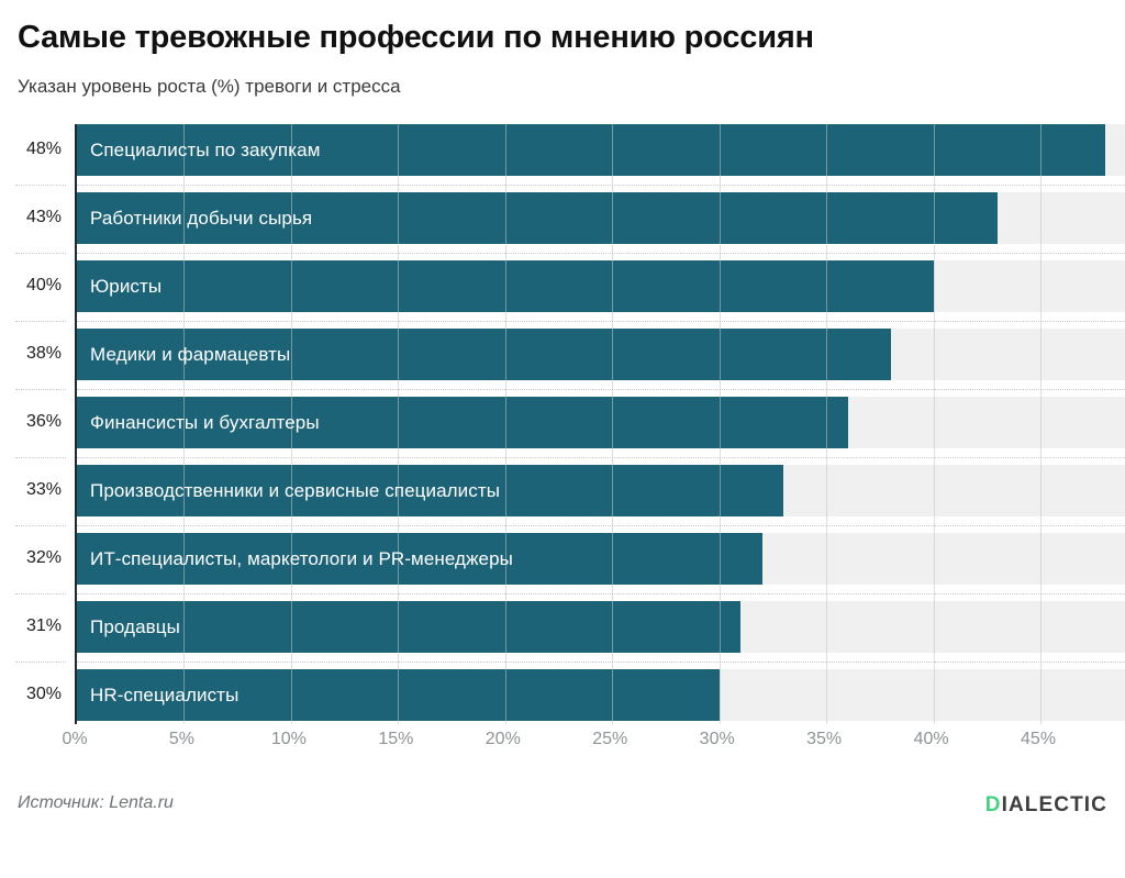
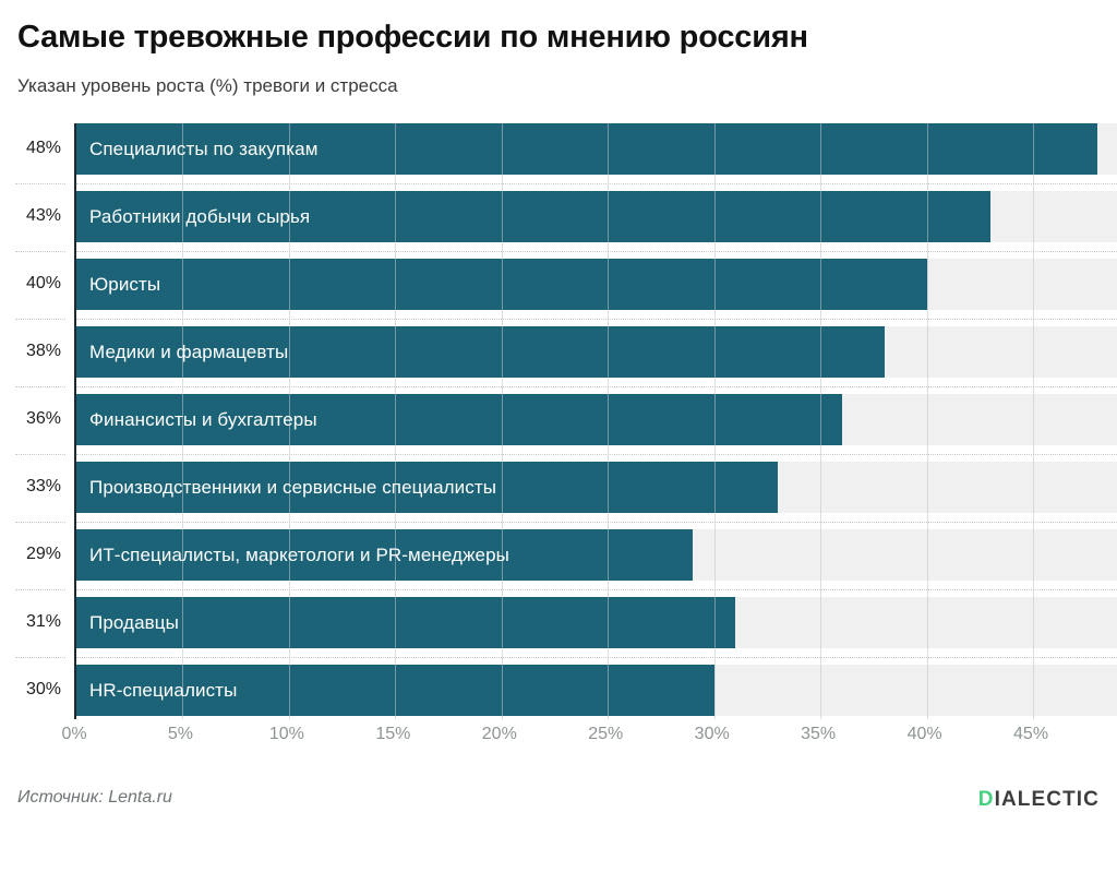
ИТ-специалисты, маркетологи и PR-менеджеры: 32% -> 29%
